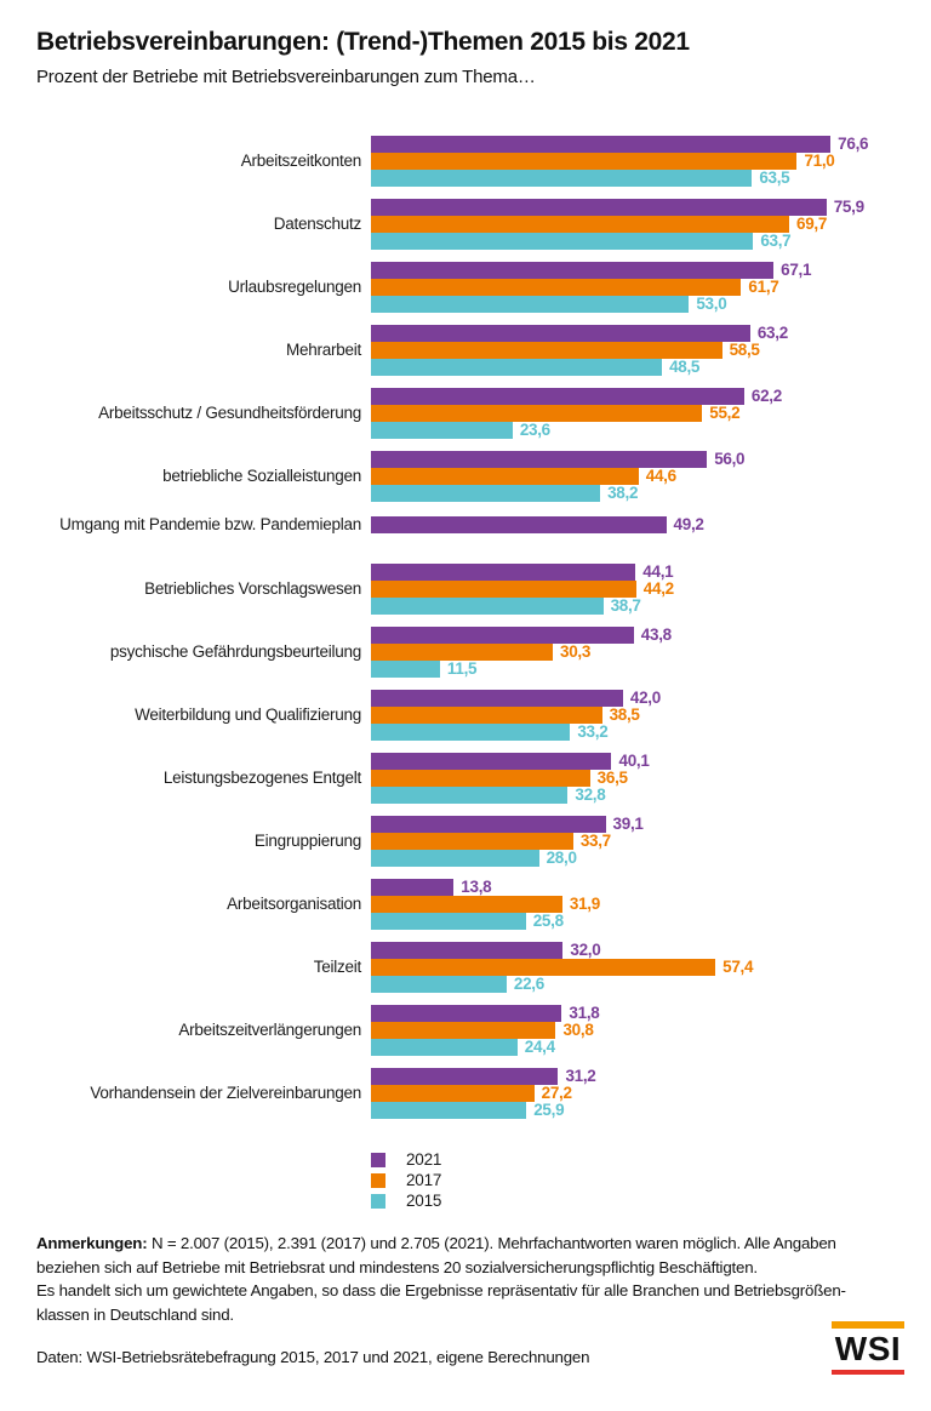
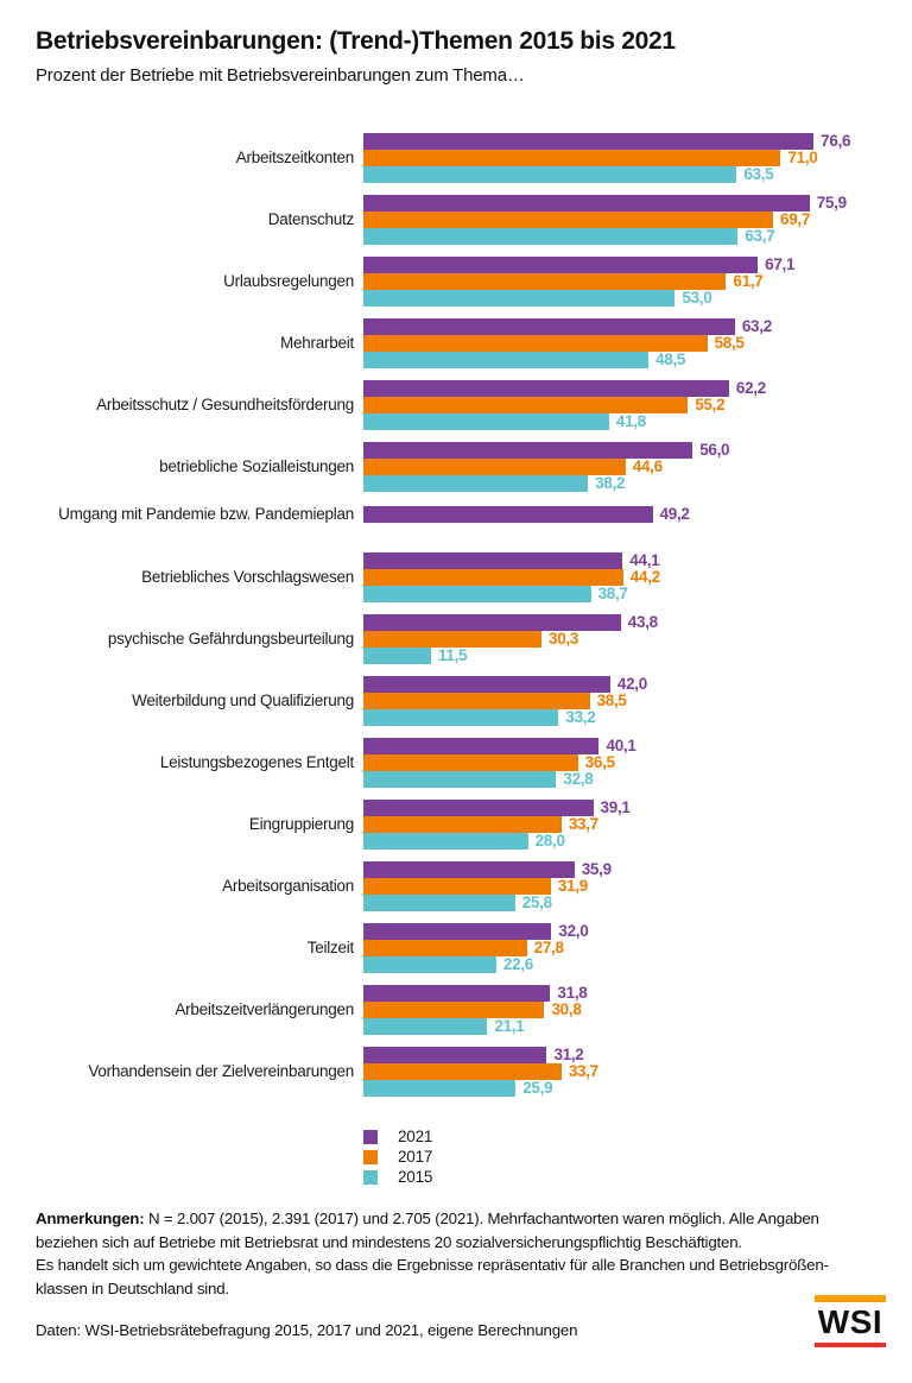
2015/Arbeitsschutz / Gesundheitsförderung: 23,6 -> 41,8
2021/Arbeitsorganisation: 13,8 -> 35,9
2017/Teilzeit: 57,4 -> 27,8
2015/Arbeitszeitverlängerungen: 24,4 -> 21,1
2017/Vorhandensein der Zielvereinbarungen: 27,2 -> 33,7
